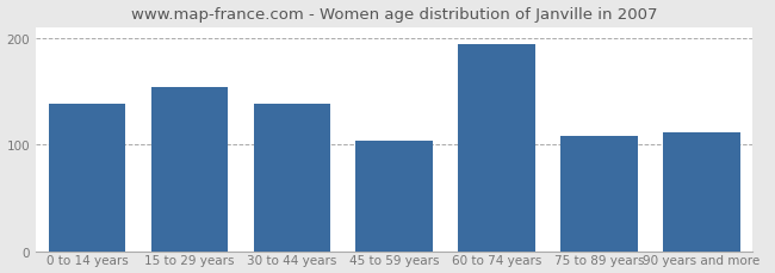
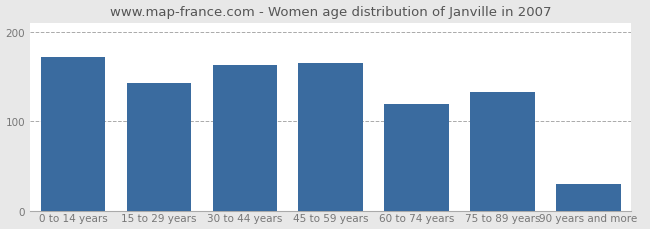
0 to 14 years: 138 -> 172
15 to 29 years: 154 -> 143
30 to 44 years: 138 -> 163
45 to 59 years: 104 -> 165
60 to 74 years: 194 -> 119
75 to 89 years: 108 -> 133
90 years and more: 112 -> 30
